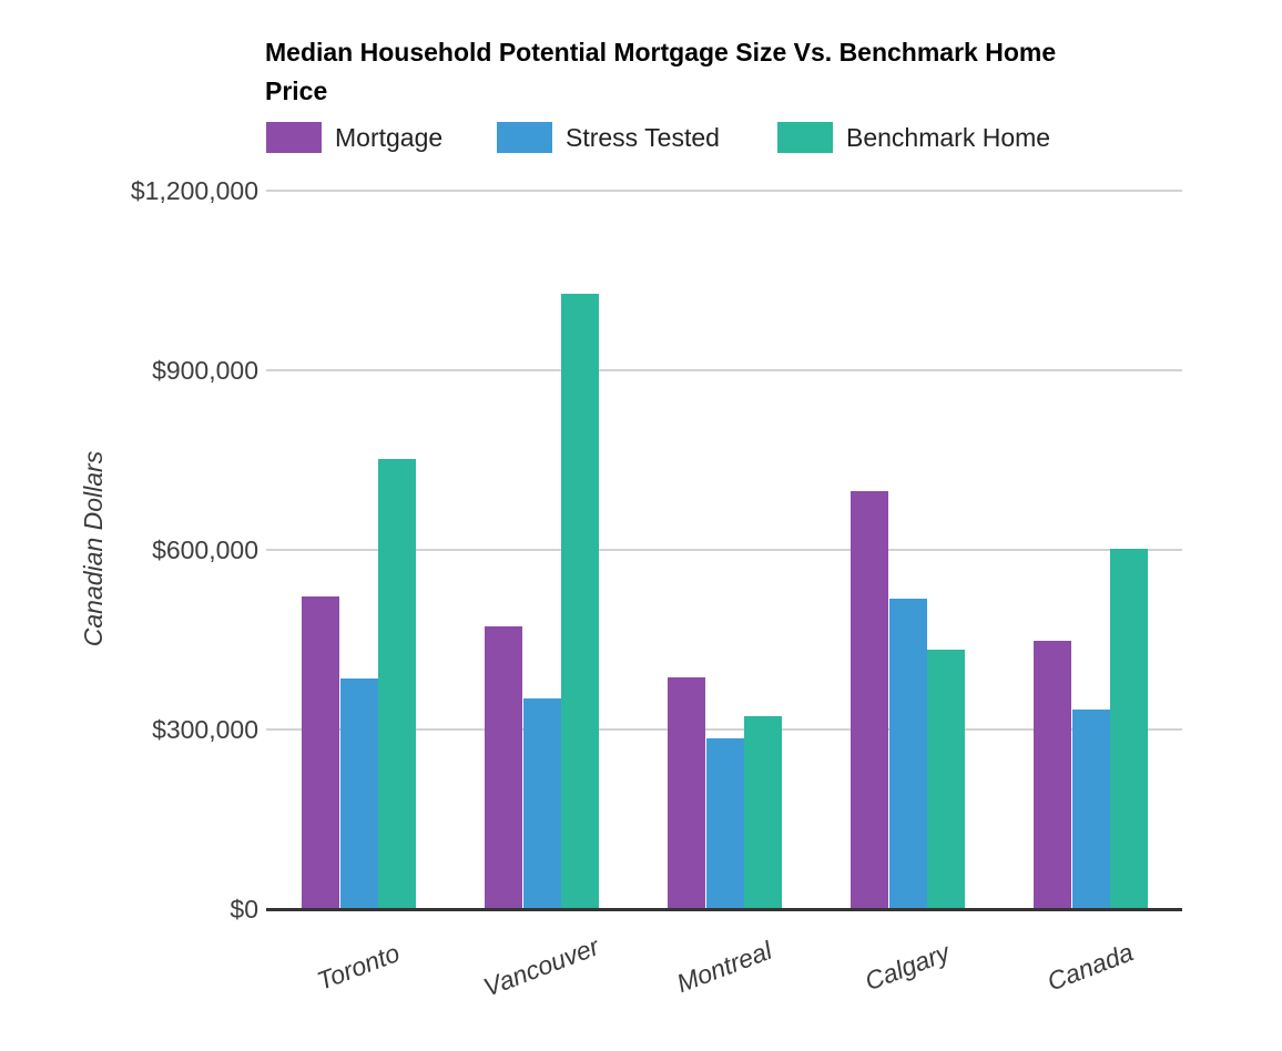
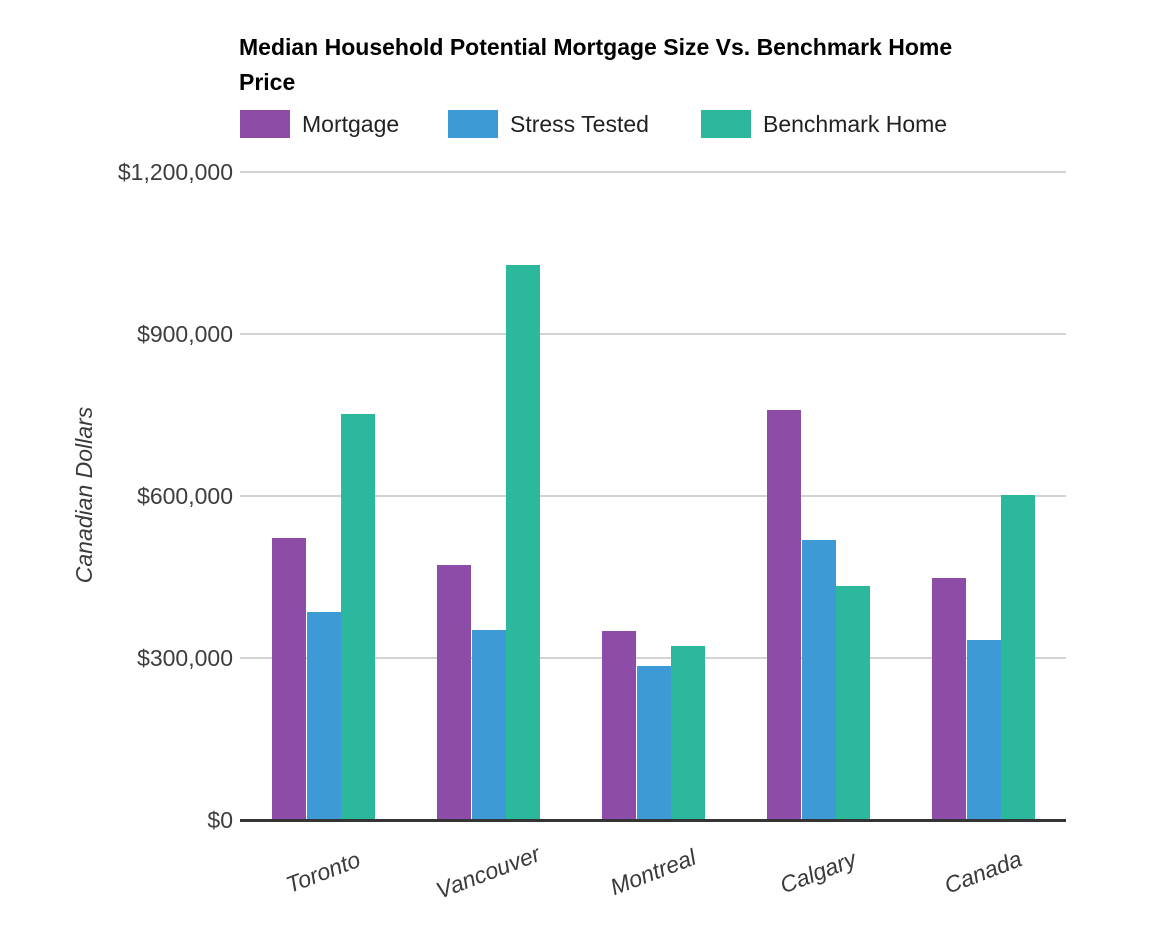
Mortgage/Montreal: $390000 -> $350000
Mortgage/Calgary: $700000 -> $760000
